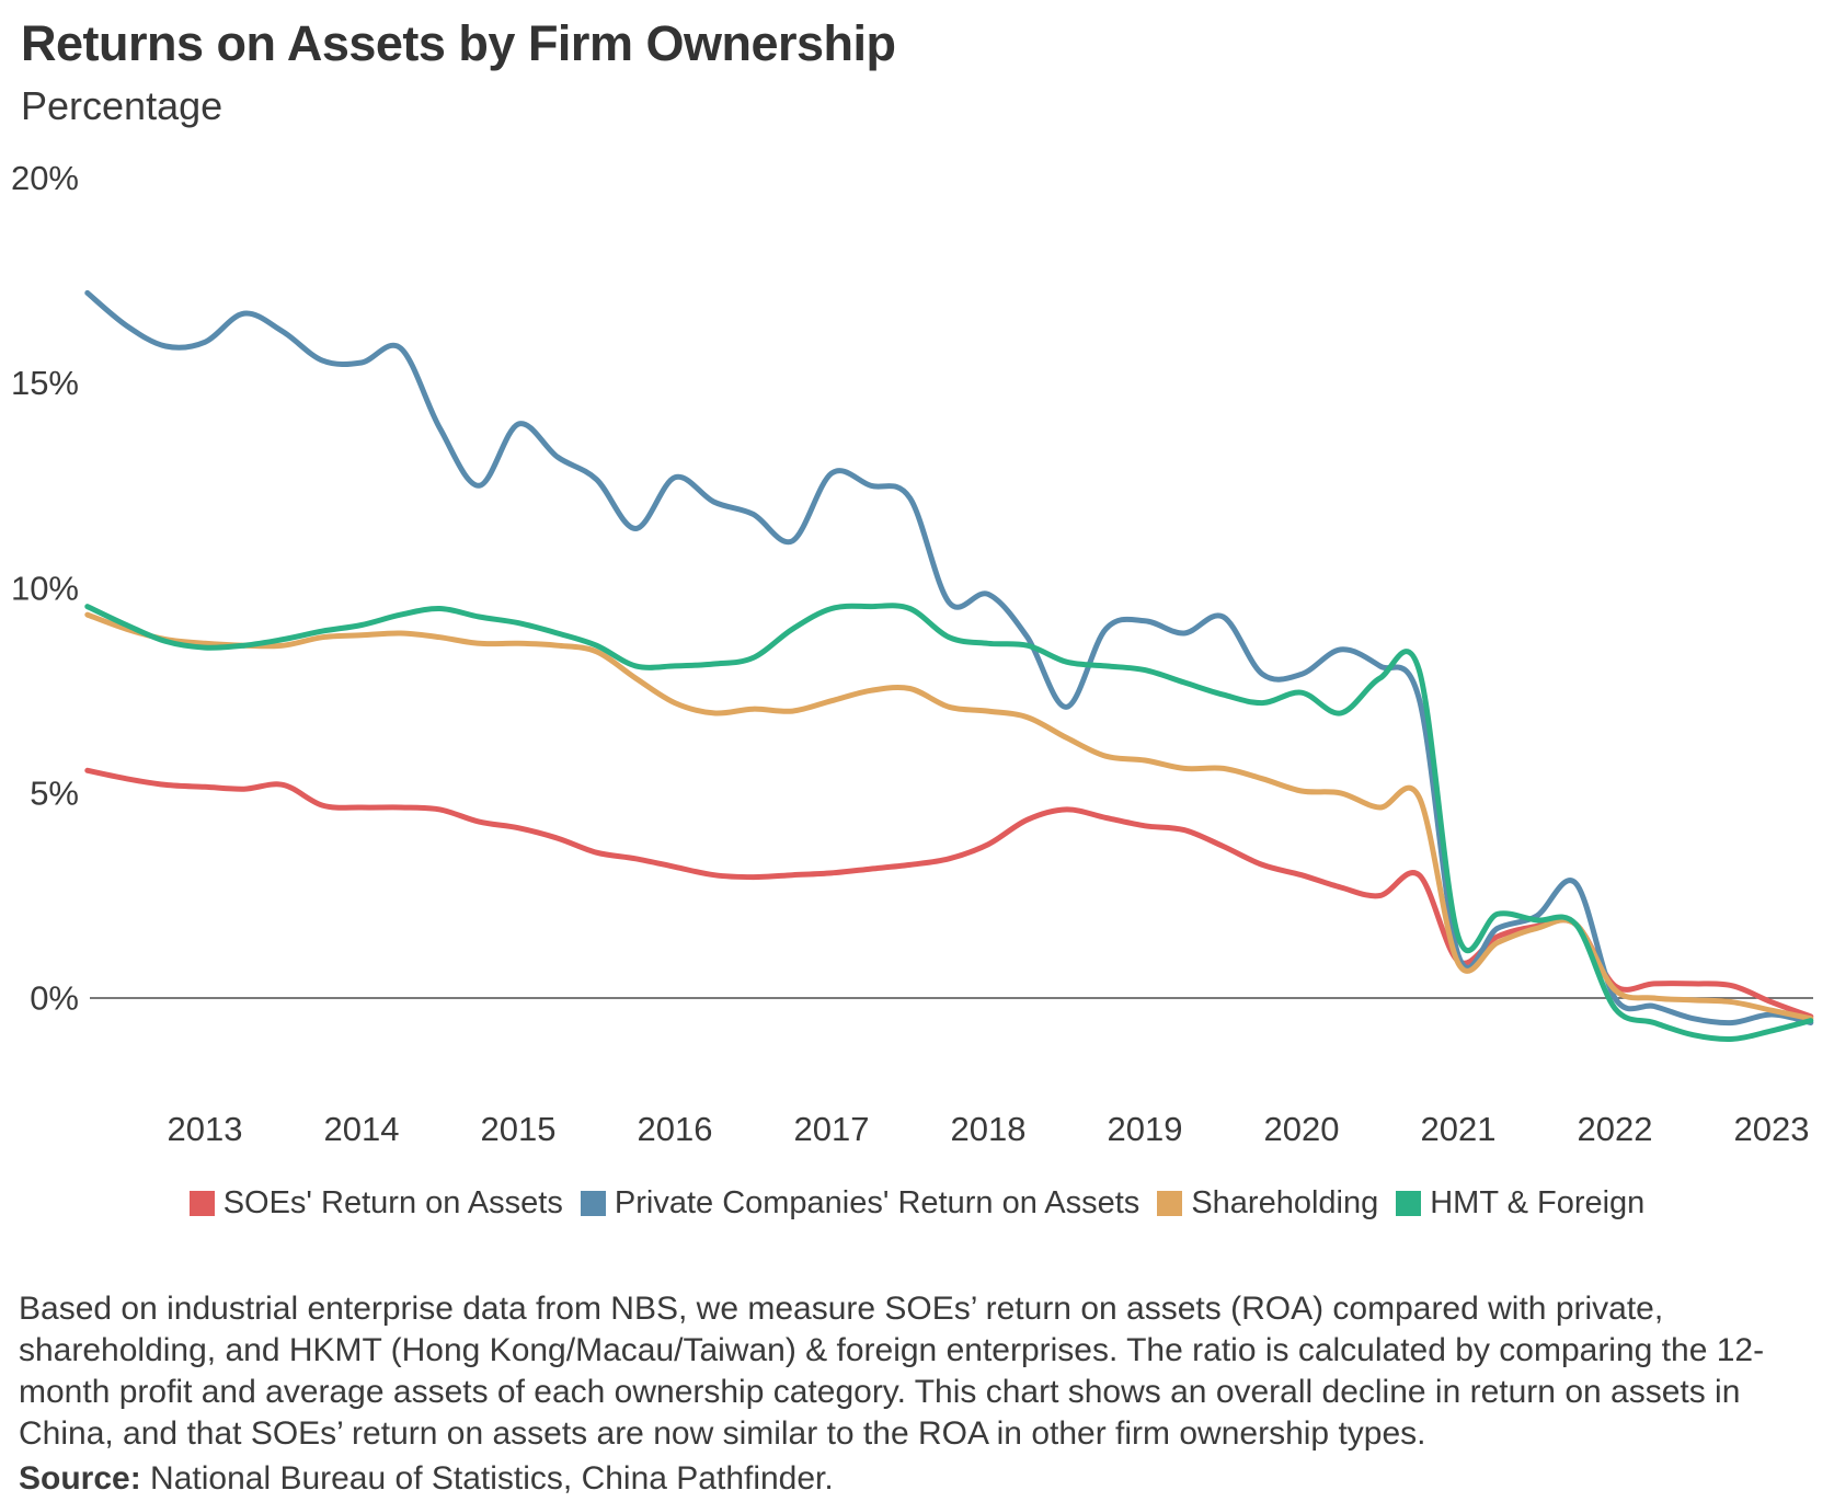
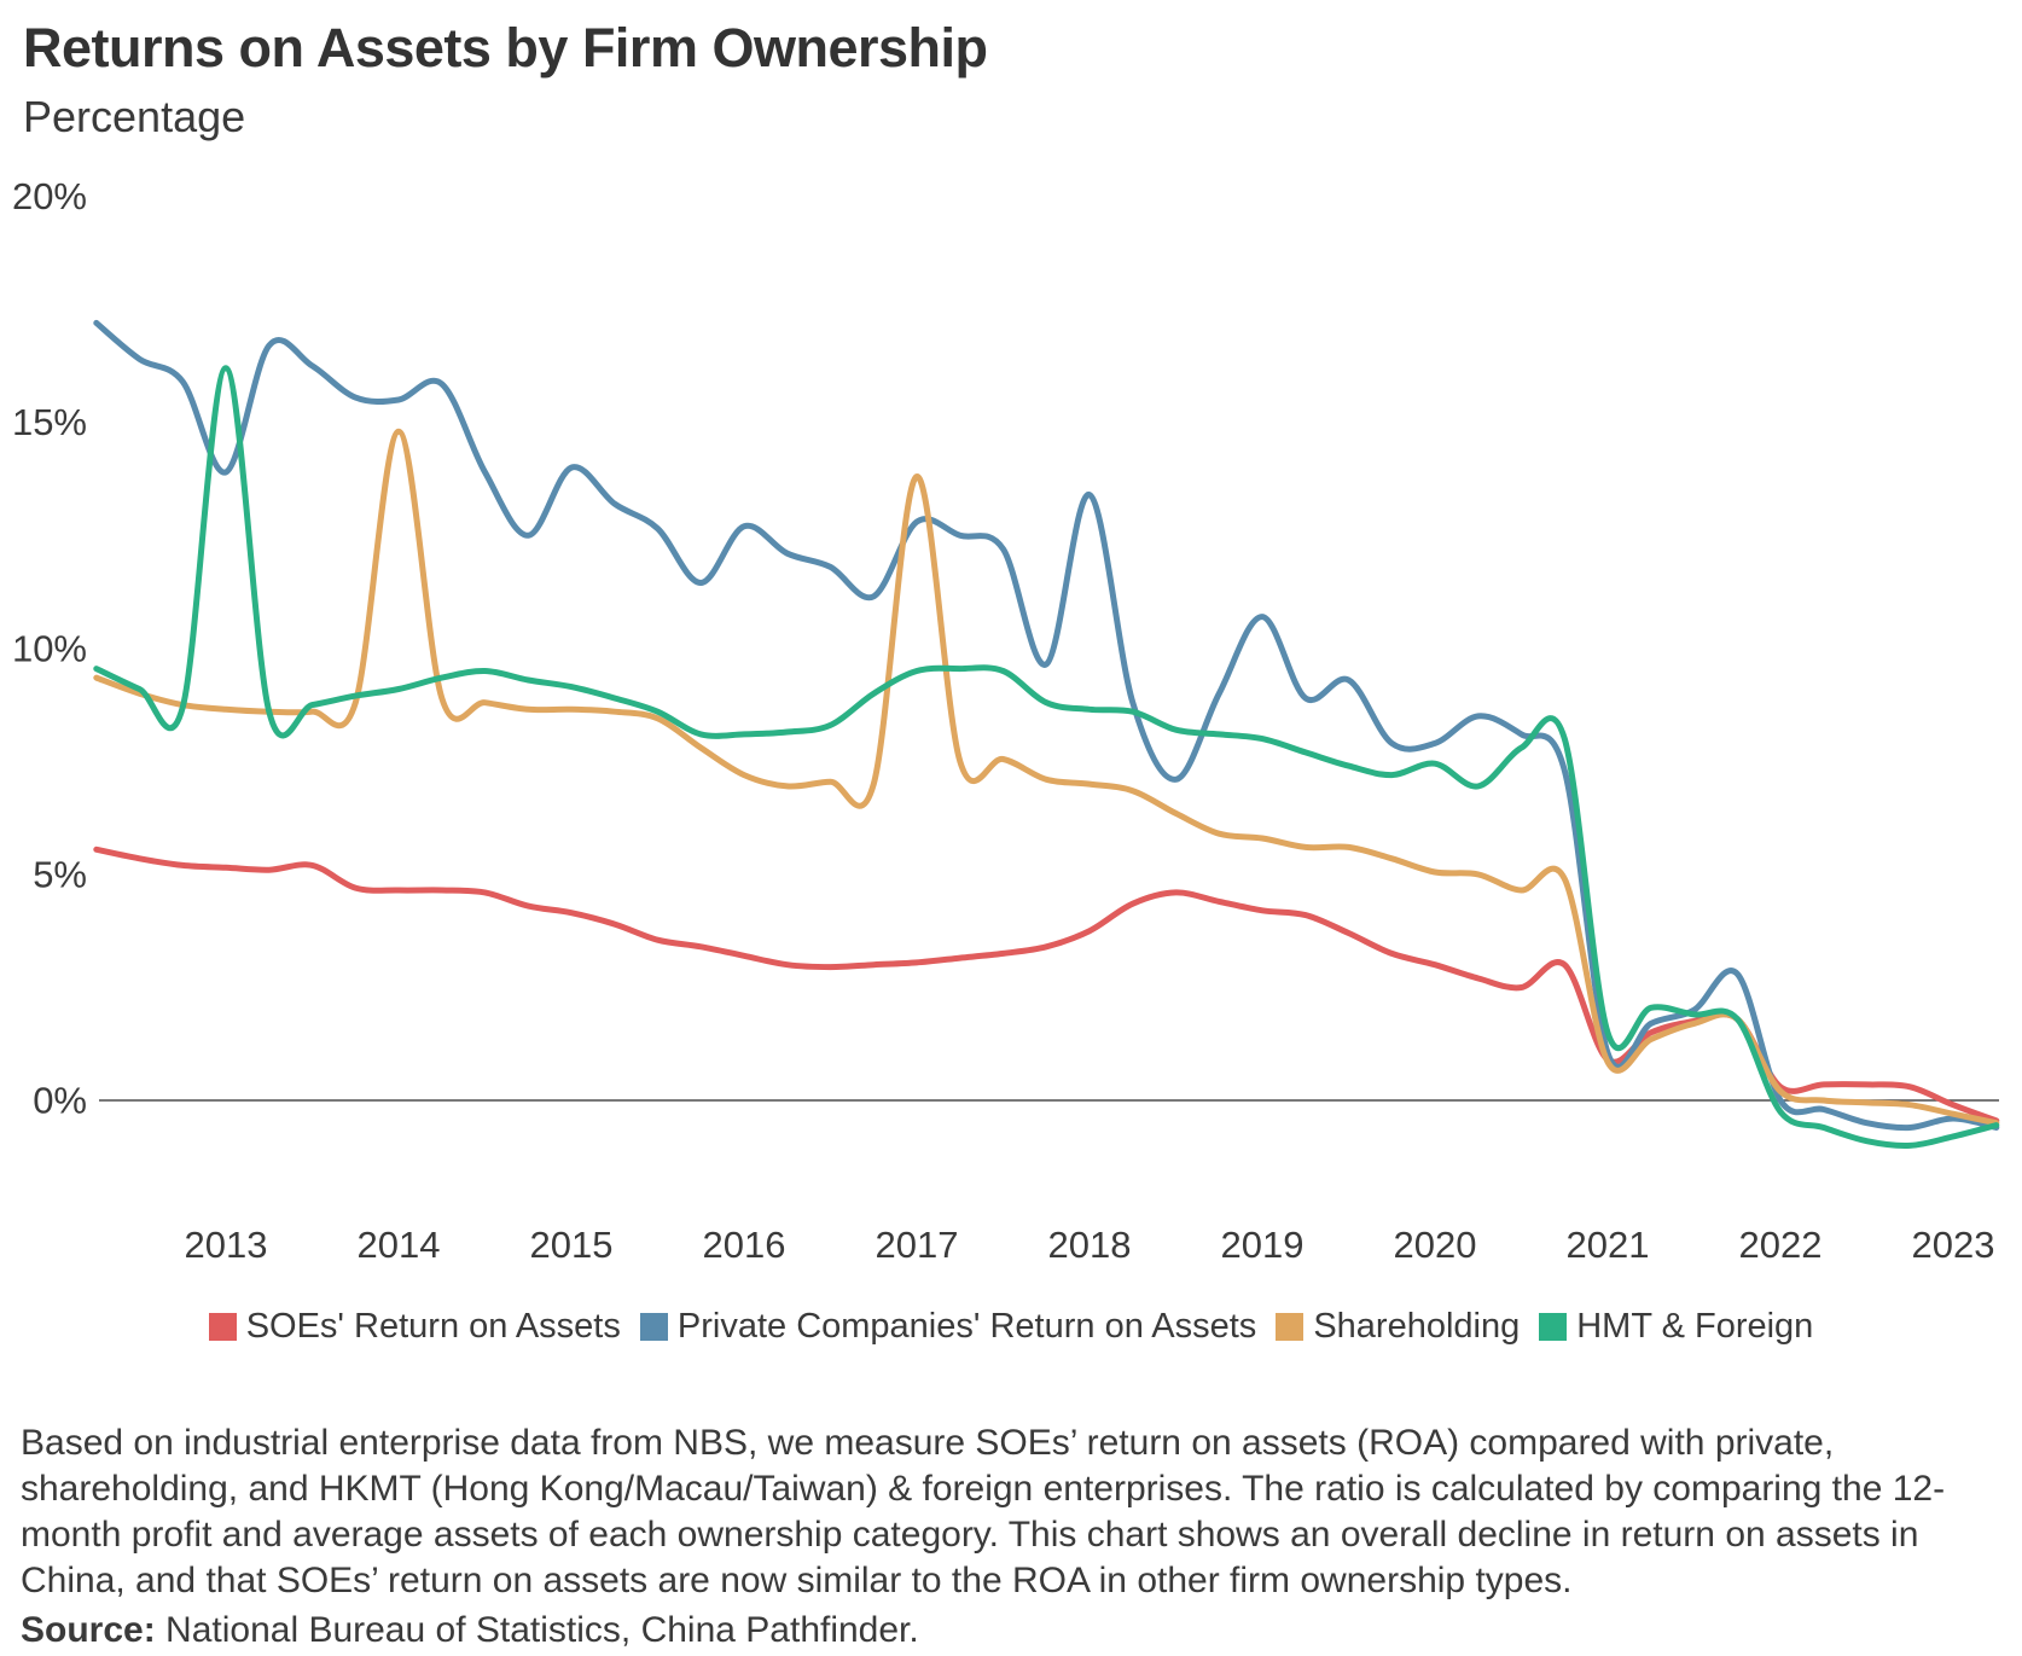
Private Companies' Return on Assets/2013: 16.0% -> 13.9%
HMT & Foreign/2013: 8.6% -> 16.2%
Shareholding/2014: 8.8% -> 14.8%
Shareholding/2017: 7.2% -> 13.8%
Private Companies' Return on Assets/2018: 9.8% -> 13.4%
Private Companies' Return on Assets/2019: 9.2% -> 10.7%
